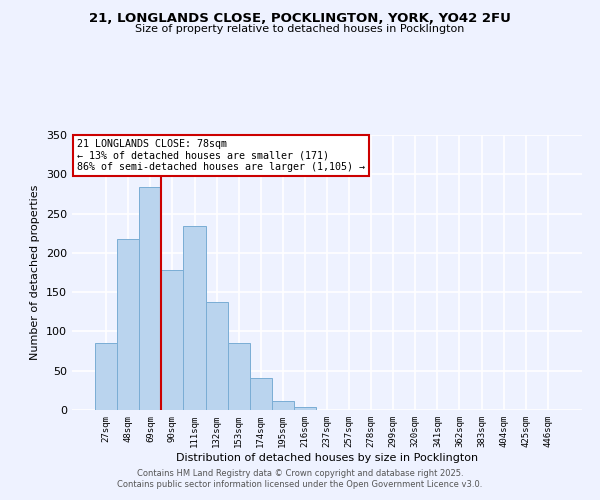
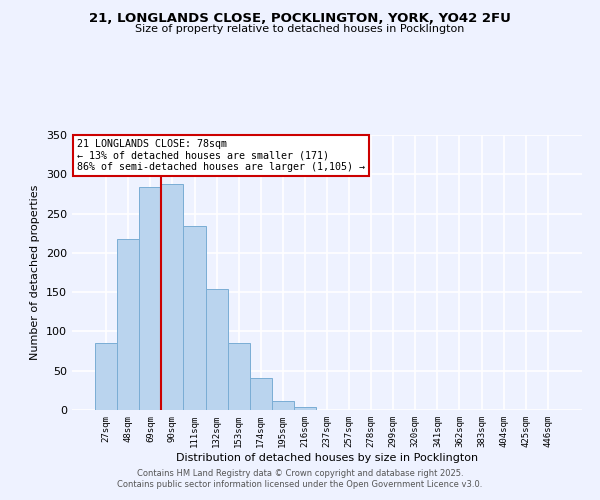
90sqm: 178 -> 288
132sqm: 138 -> 154
